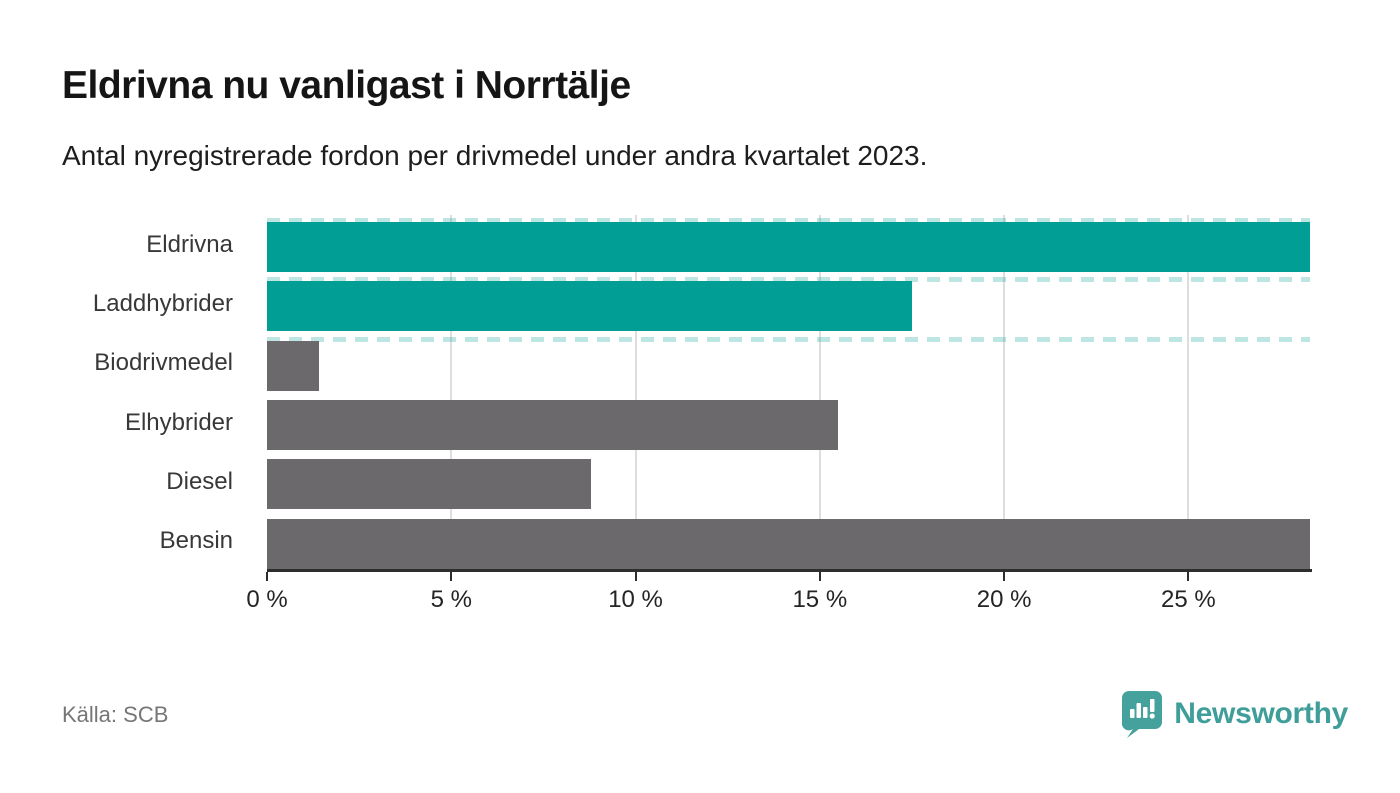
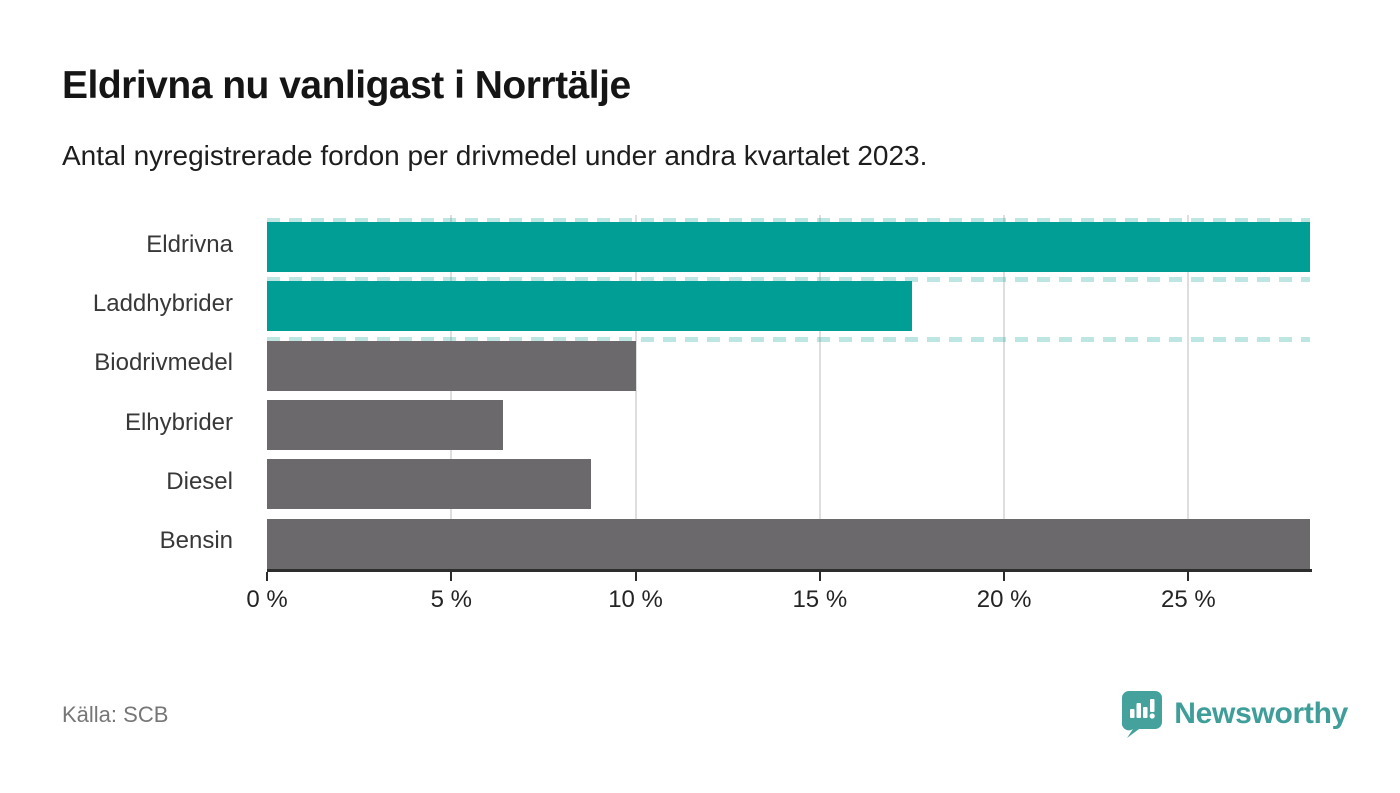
Biodrivmedel: 1.4% -> 10.0%
Elhybrider: 15.5% -> 6.4%
